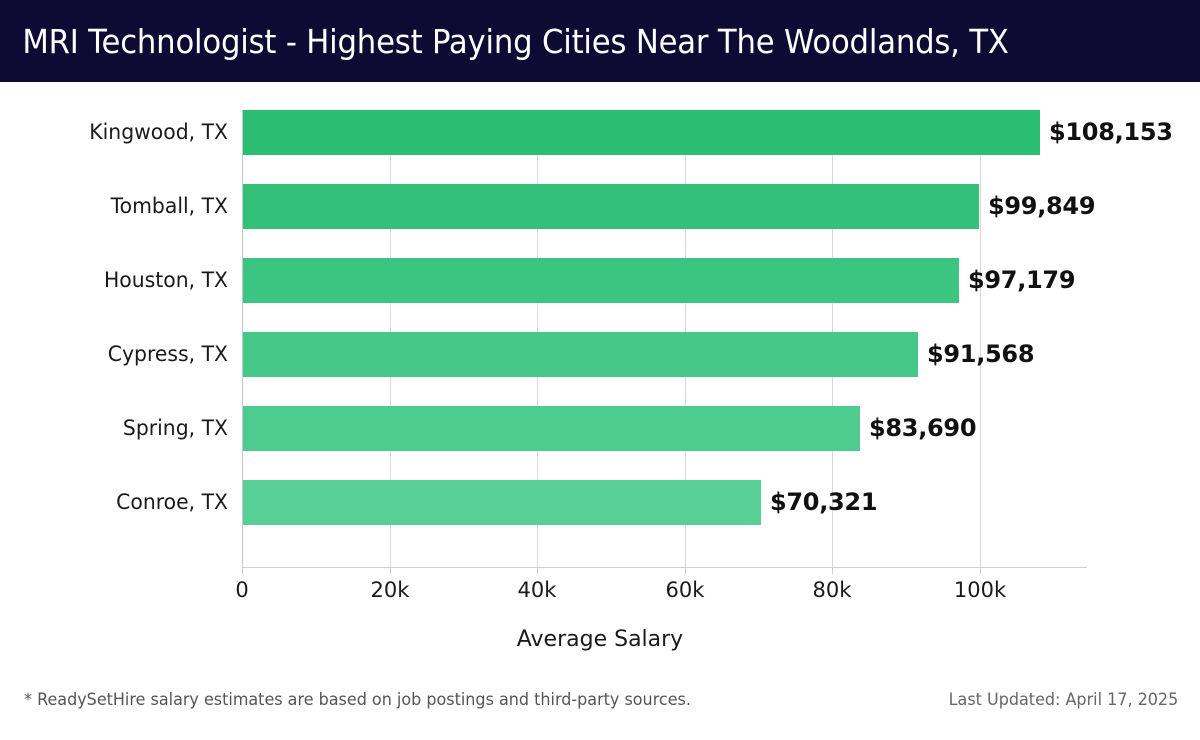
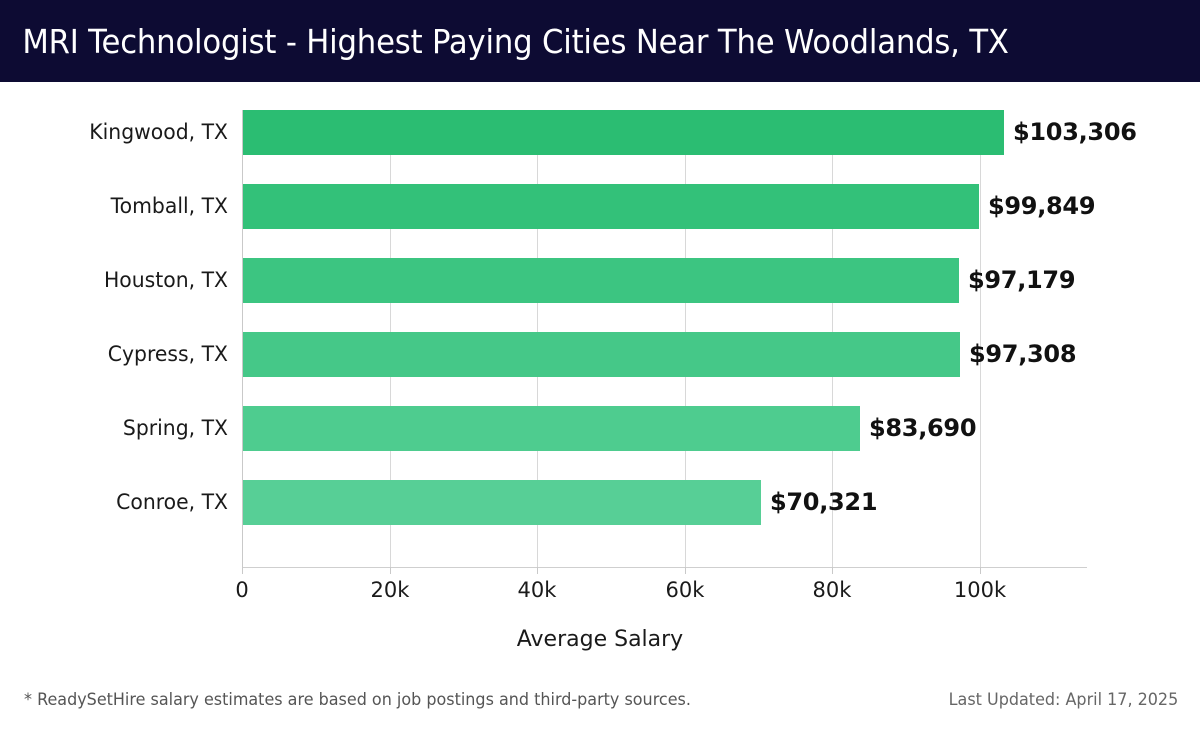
Kingwood, TX: $108,153 -> $103,306
Cypress, TX: $91,568 -> $97,308
